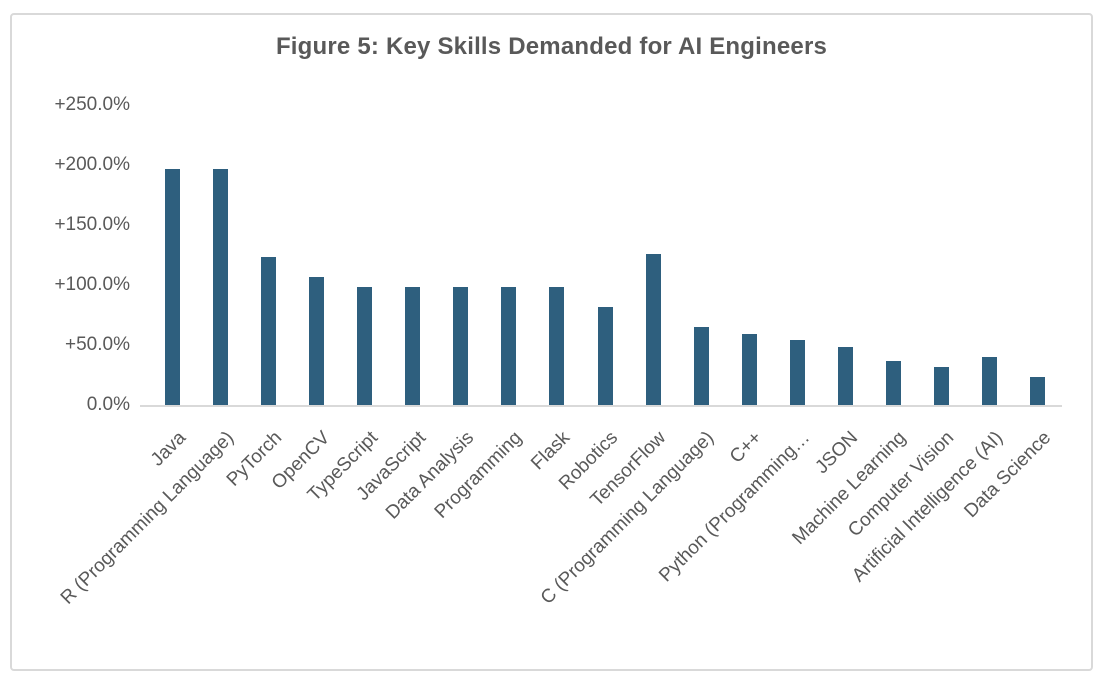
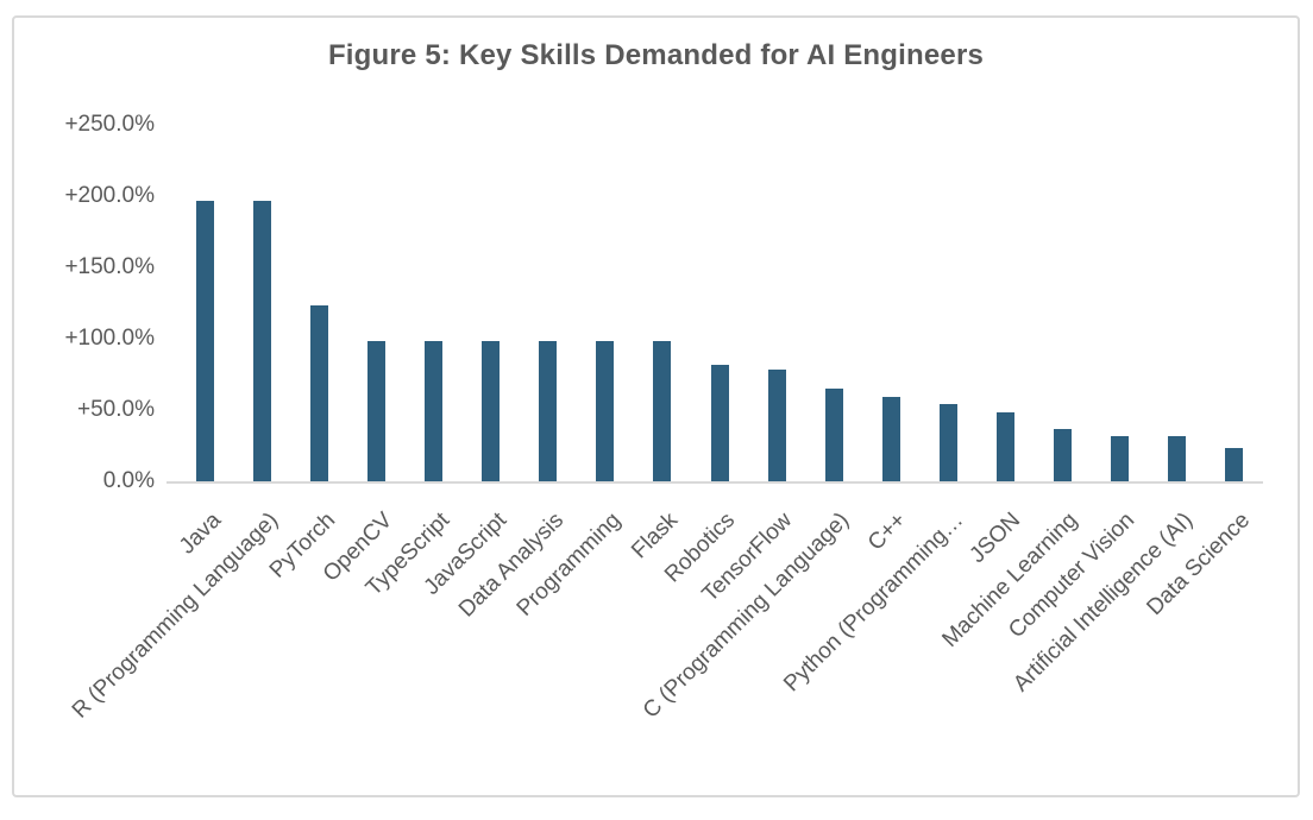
OpenCV: 107% -> 98%
TensorFlow: 126% -> 78%
Artificial Intelligence (AI): 40% -> 32%
